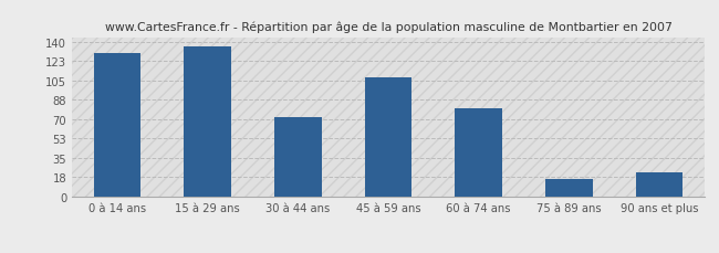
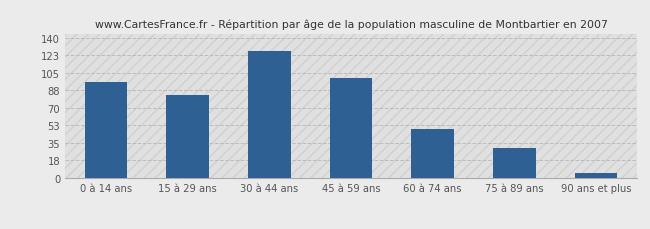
0 à 14 ans: 130 -> 96
15 à 29 ans: 136 -> 83
30 à 44 ans: 72 -> 127
45 à 59 ans: 108 -> 100
60 à 74 ans: 80 -> 49
75 à 89 ans: 16 -> 30
90 ans et plus: 22 -> 5
